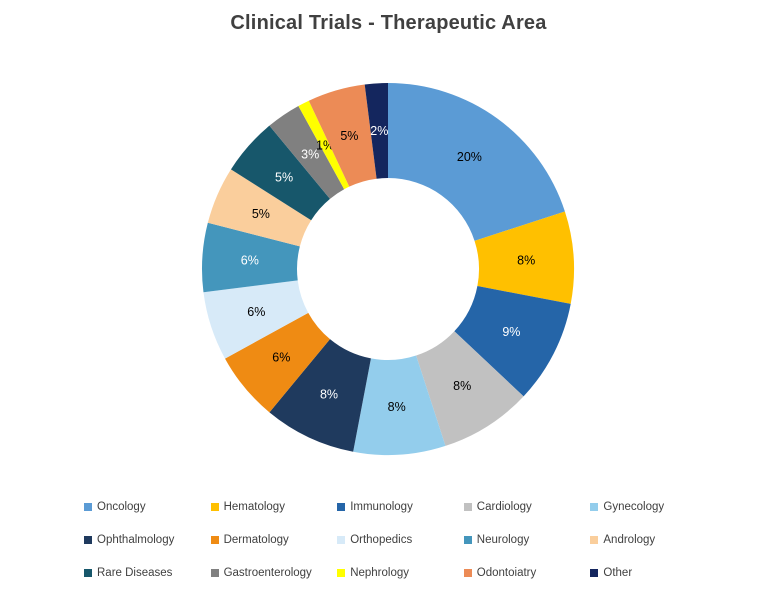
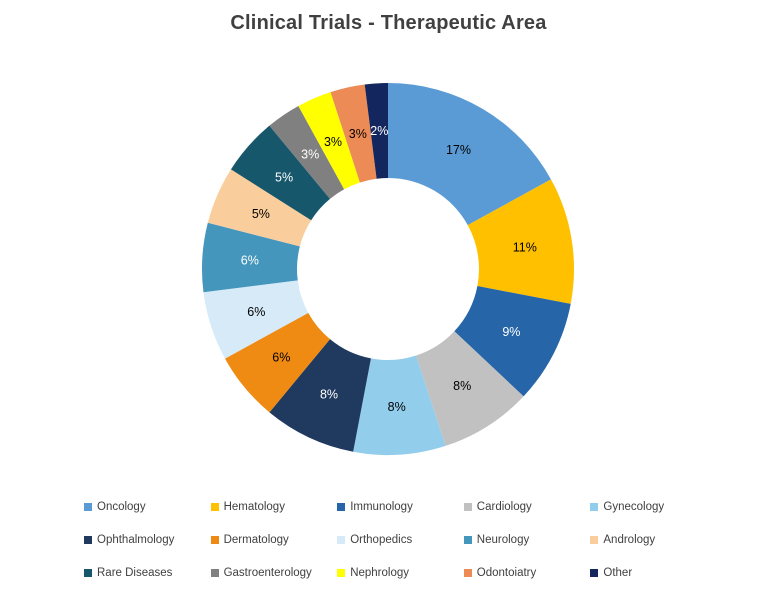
Oncology: 20% -> 17%
Hematology: 8% -> 11%
Nephrology: 1% -> 3%
Odontoiatry: 5% -> 3%
